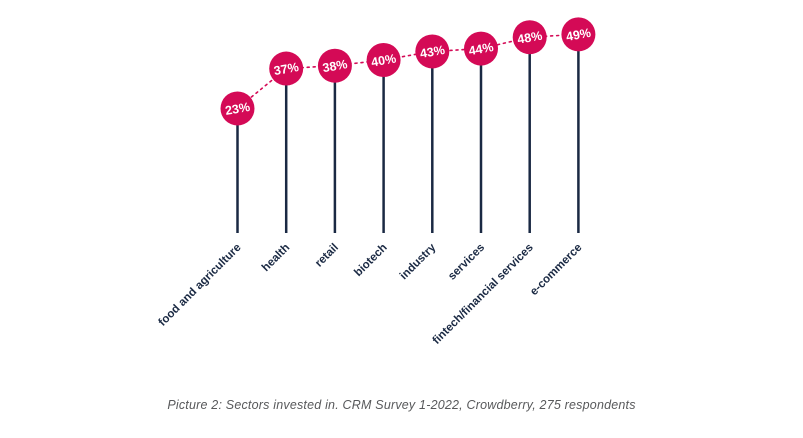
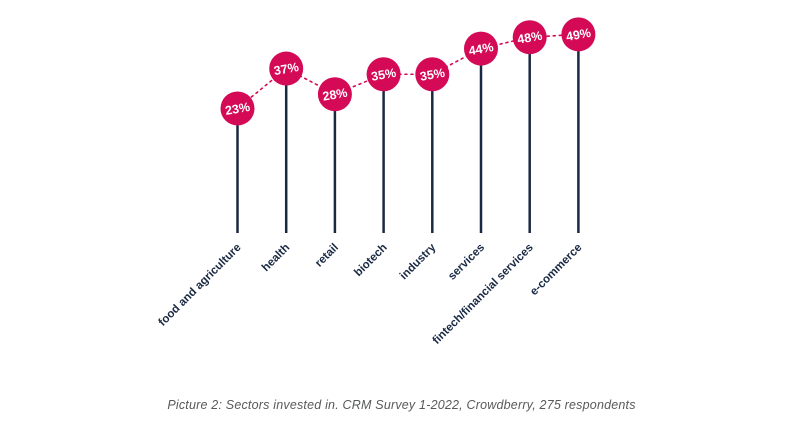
retail: 38% -> 28%
biotech: 40% -> 35%
industry: 43% -> 35%
